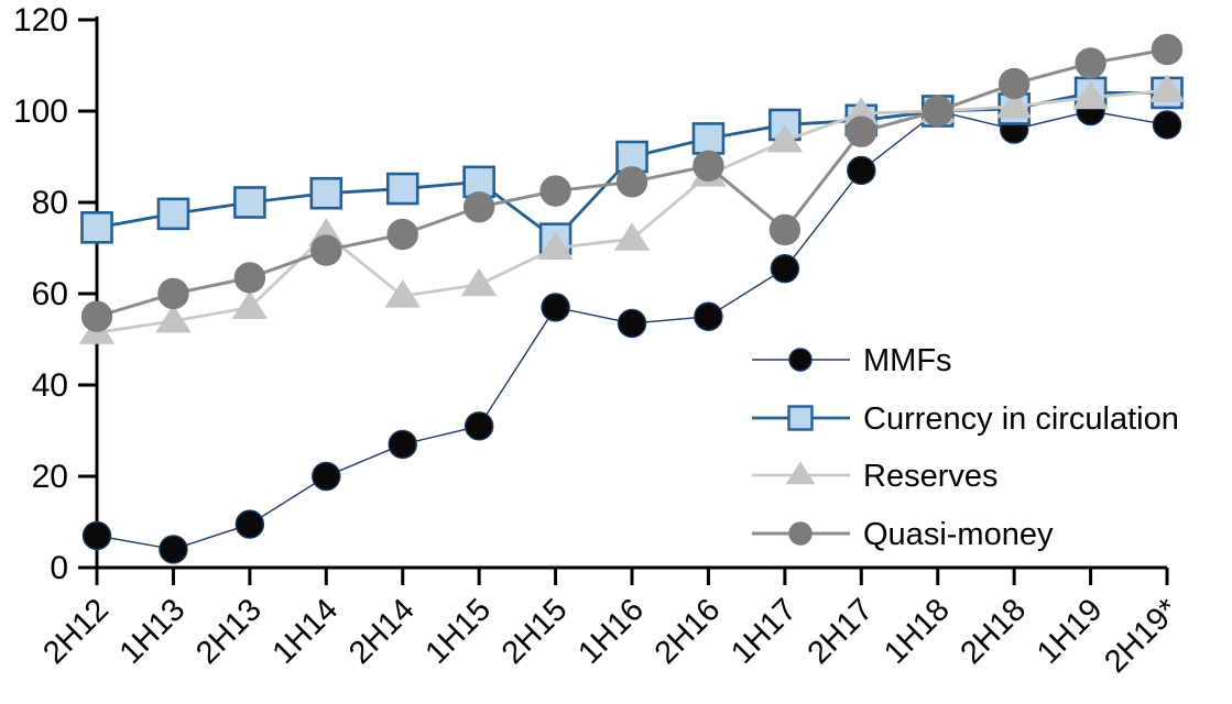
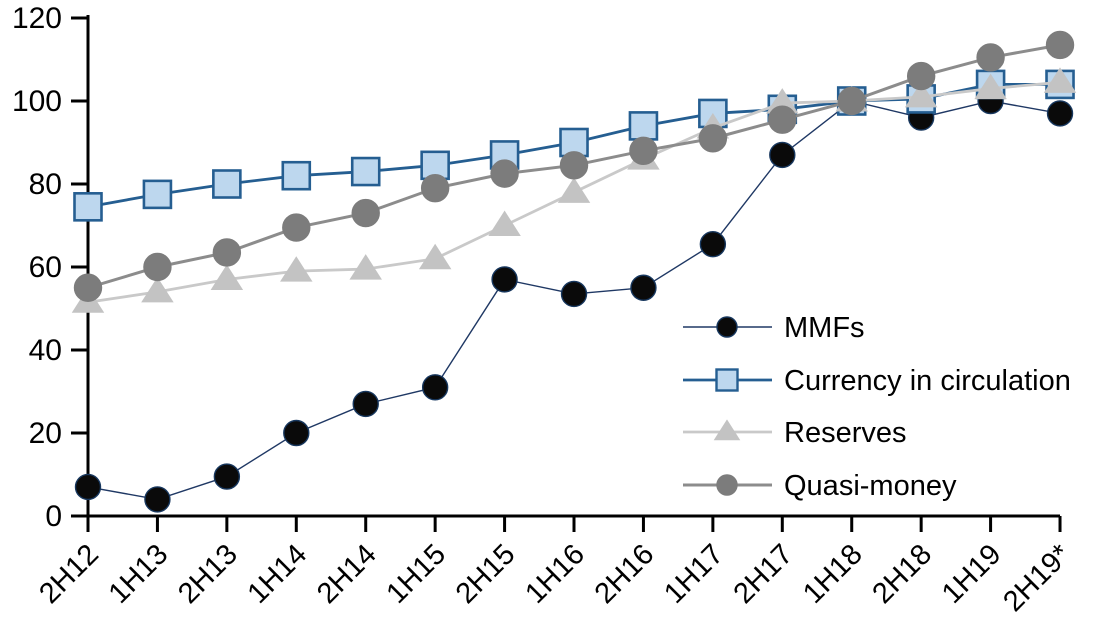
Reserves/1H14: 73 -> 59
Currency in circulation/2H15: 72 -> 87
Reserves/1H16: 72 -> 78
Quasi-money/1H17: 74 -> 91
